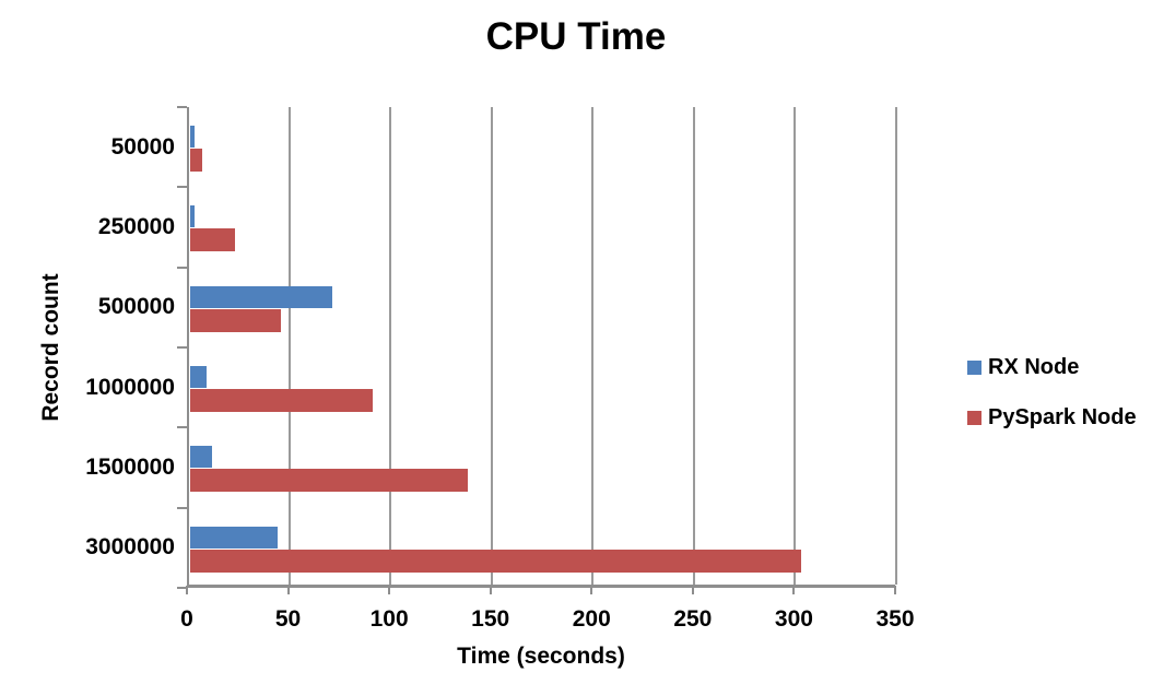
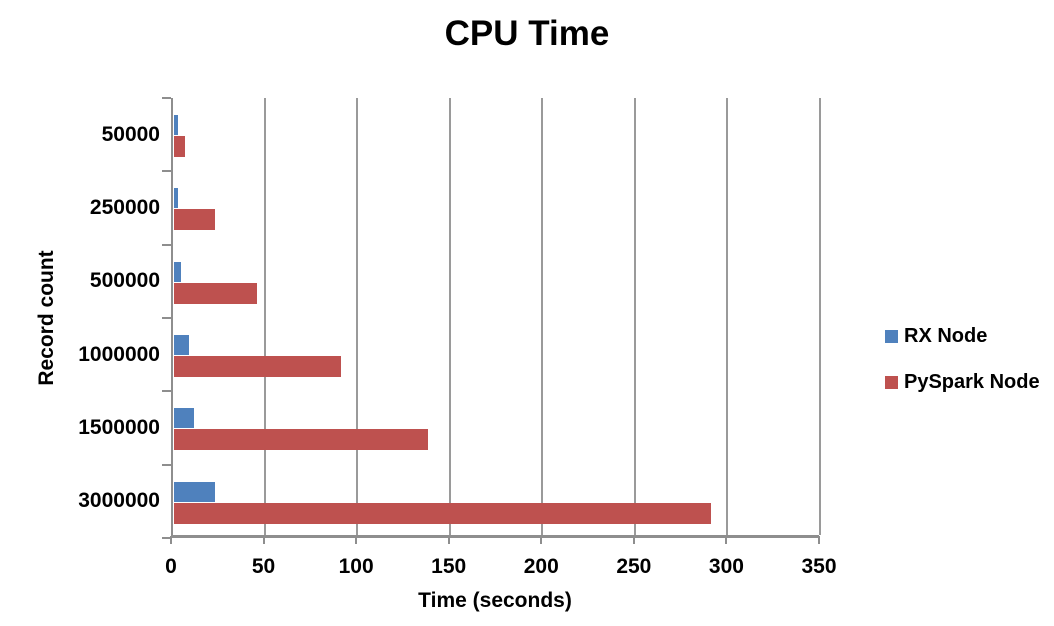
RX Node/500000: 70 -> 4
RX Node/3000000: 43 -> 22
PySpark Node/3000000: 302 -> 290
